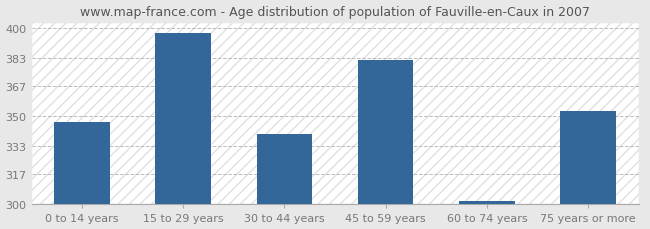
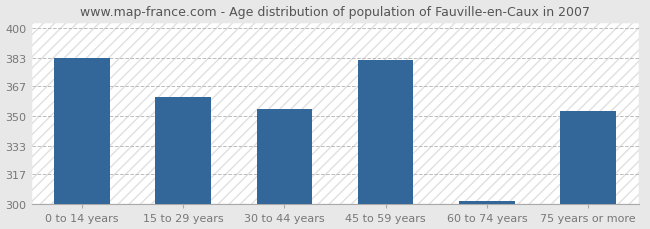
0 to 14 years: 347 -> 383
15 to 29 years: 397 -> 361
30 to 44 years: 340 -> 354
